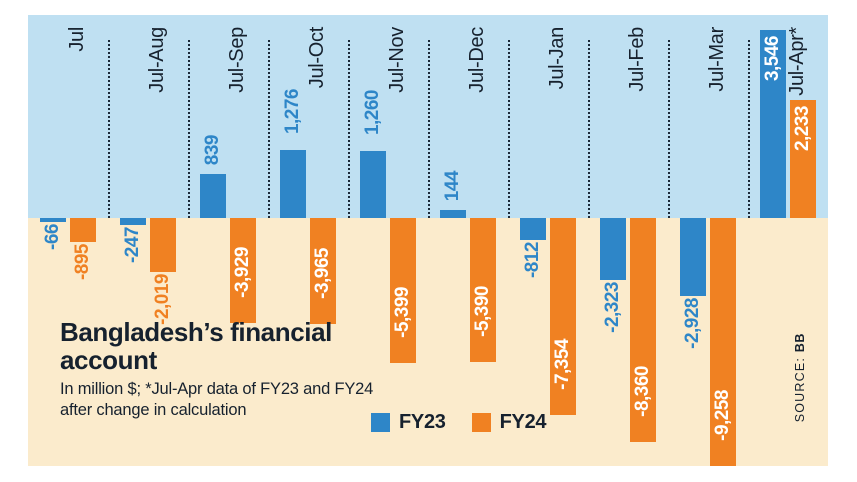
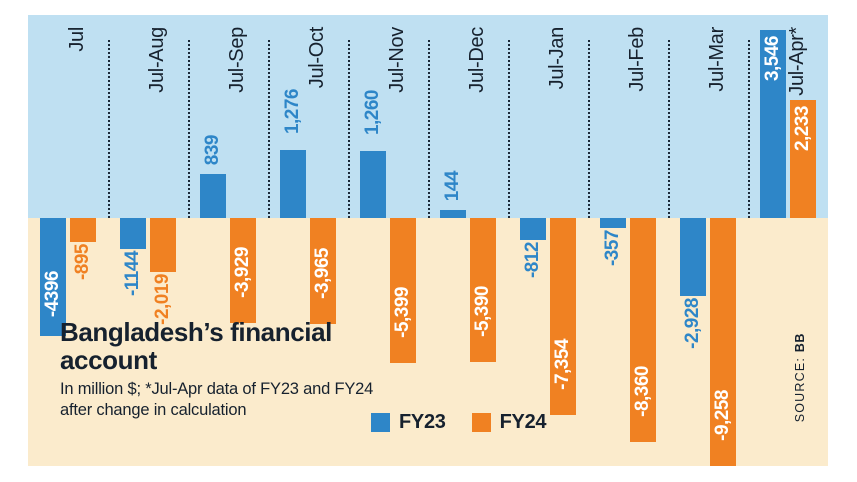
FY23/Jul: -66 -> -4396
FY23/Jul-Aug: -247 -> -1144
FY23/Jul-Feb: -2,323 -> -357
